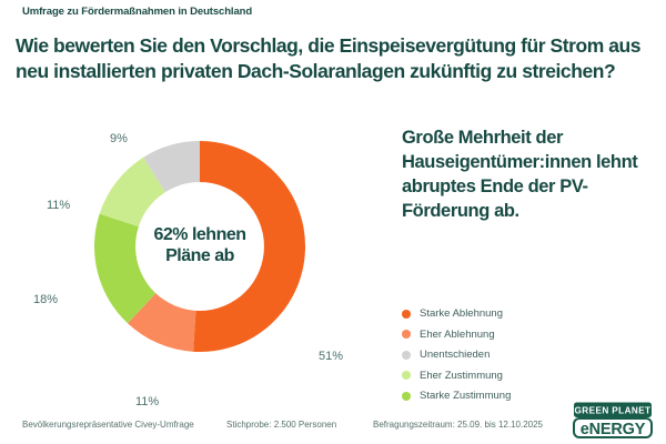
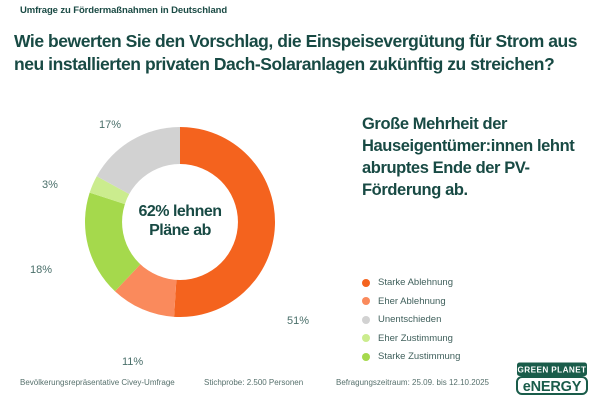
Eher Zustimmung: 11% -> 3%
Unentschieden: 9% -> 17%
